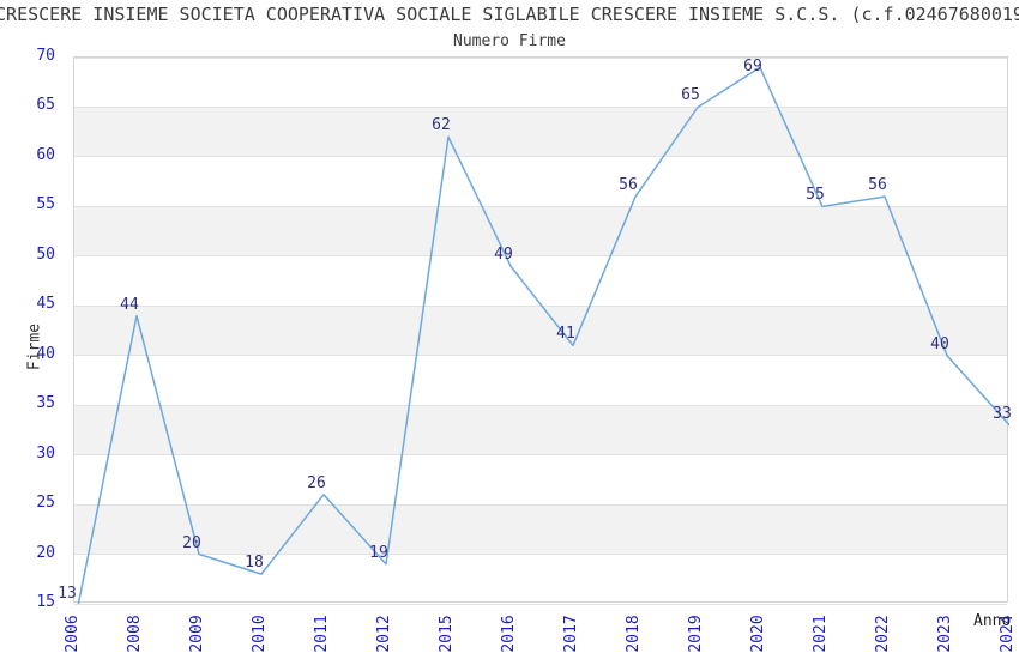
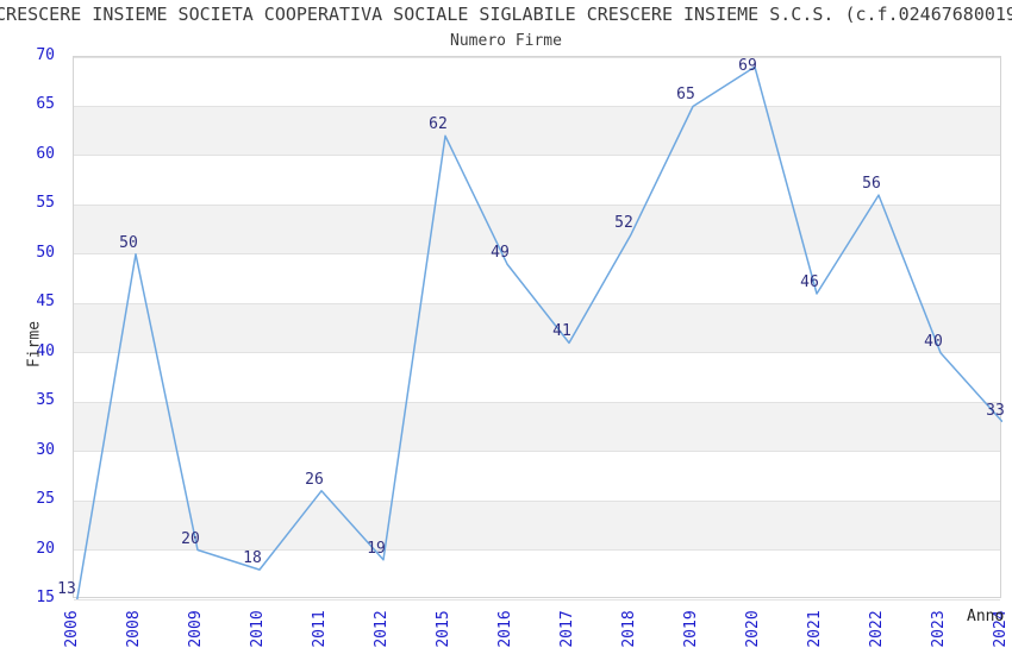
2008: 44 -> 50
2018: 56 -> 52
2021: 55 -> 46
